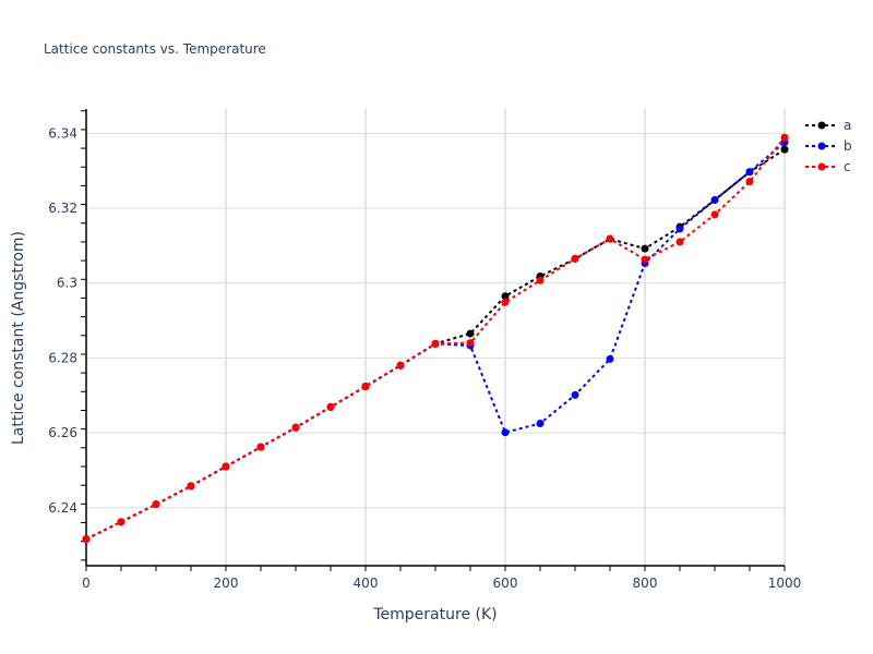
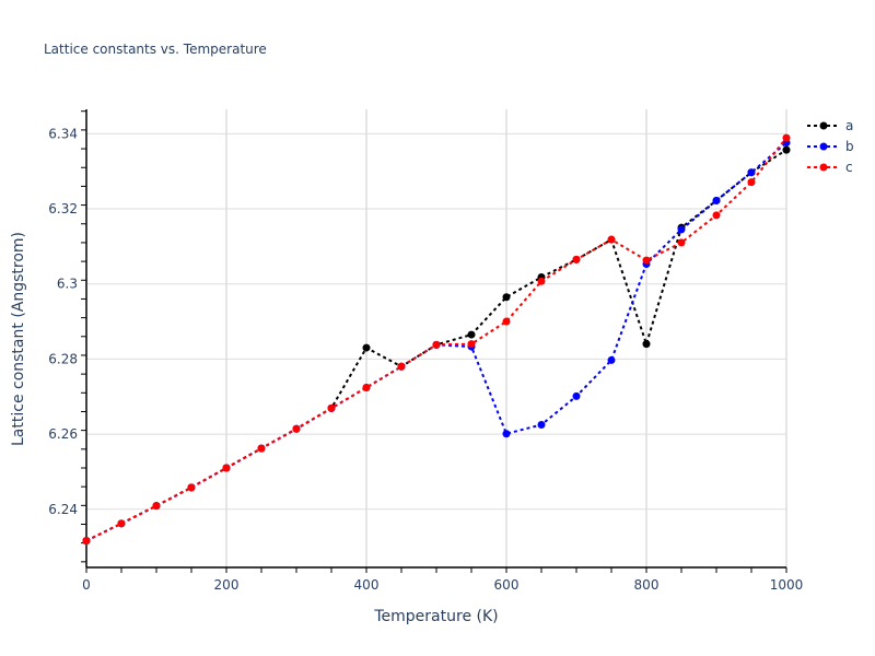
a/400: 6.272 -> 6.283
c/600: 6.295 -> 6.290
a/800: 6.309 -> 6.284
